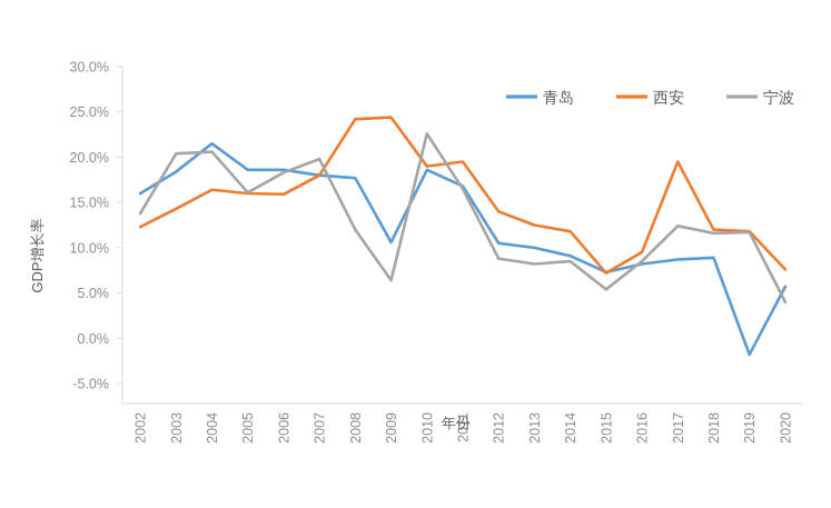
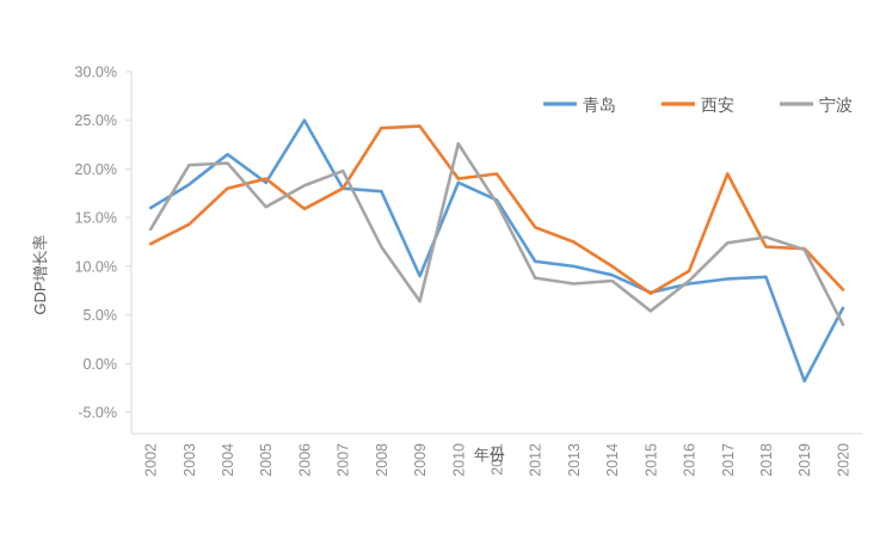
西安/2004: 16% -> 18%
西安/2005: 16% -> 19%
青岛/2006: 19% -> 25%
青岛/2009: 11% -> 9%
西安/2014: 12% -> 10%
宁波/2018: 12% -> 13%
